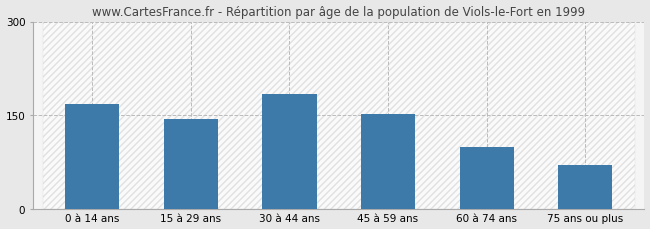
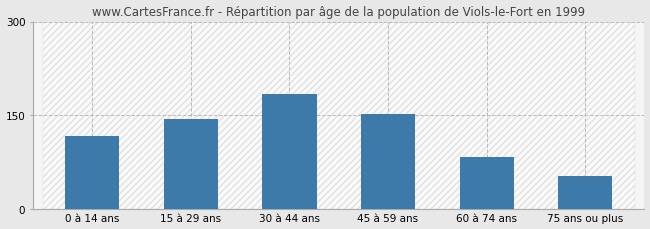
0 à 14 ans: 167 -> 116
60 à 74 ans: 99 -> 82
75 ans ou plus: 70 -> 52
